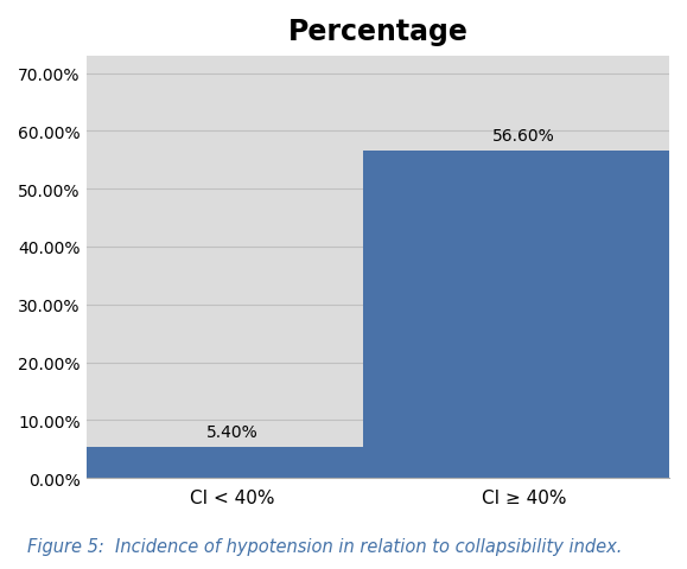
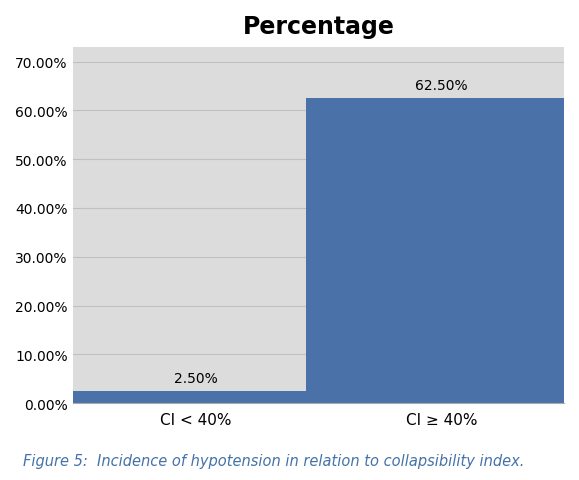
CI < 40%: 5.40% -> 2.50%
CI ≥ 40%: 56.60% -> 62.50%
